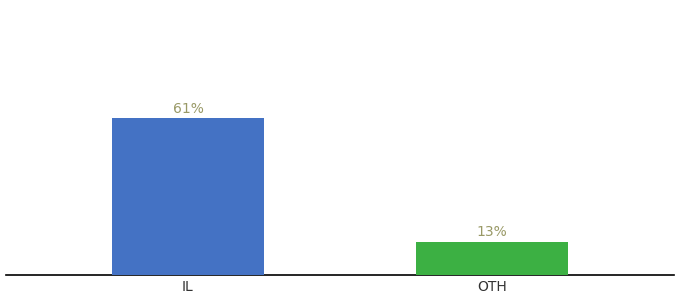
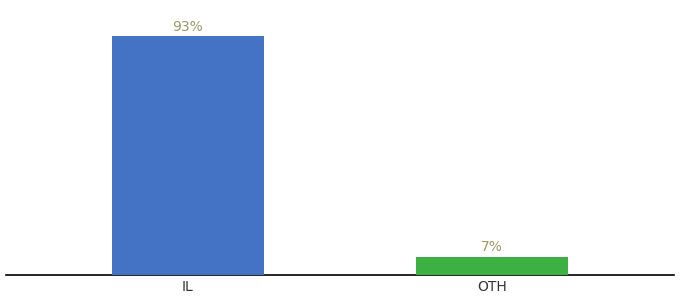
IL: 61% -> 93%
OTH: 13% -> 7%
